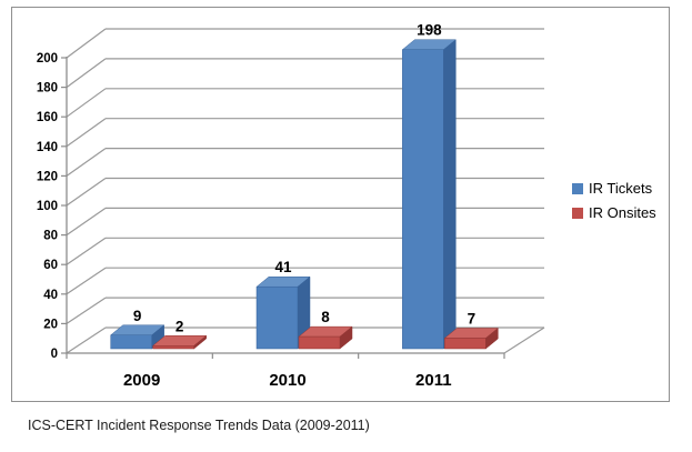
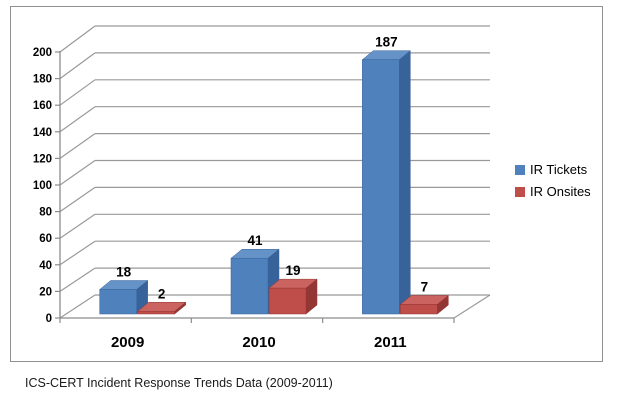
IR Tickets/2009: 9 -> 18
IR Onsites/2010: 8 -> 19
IR Tickets/2011: 198 -> 187
